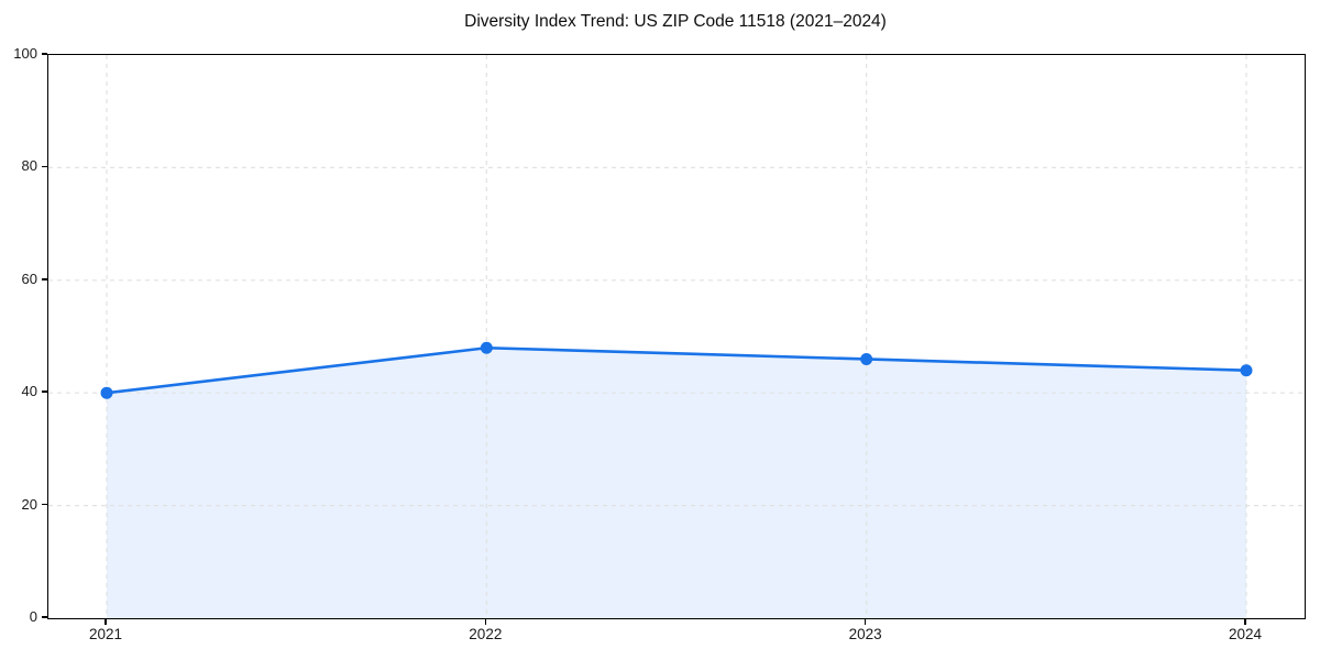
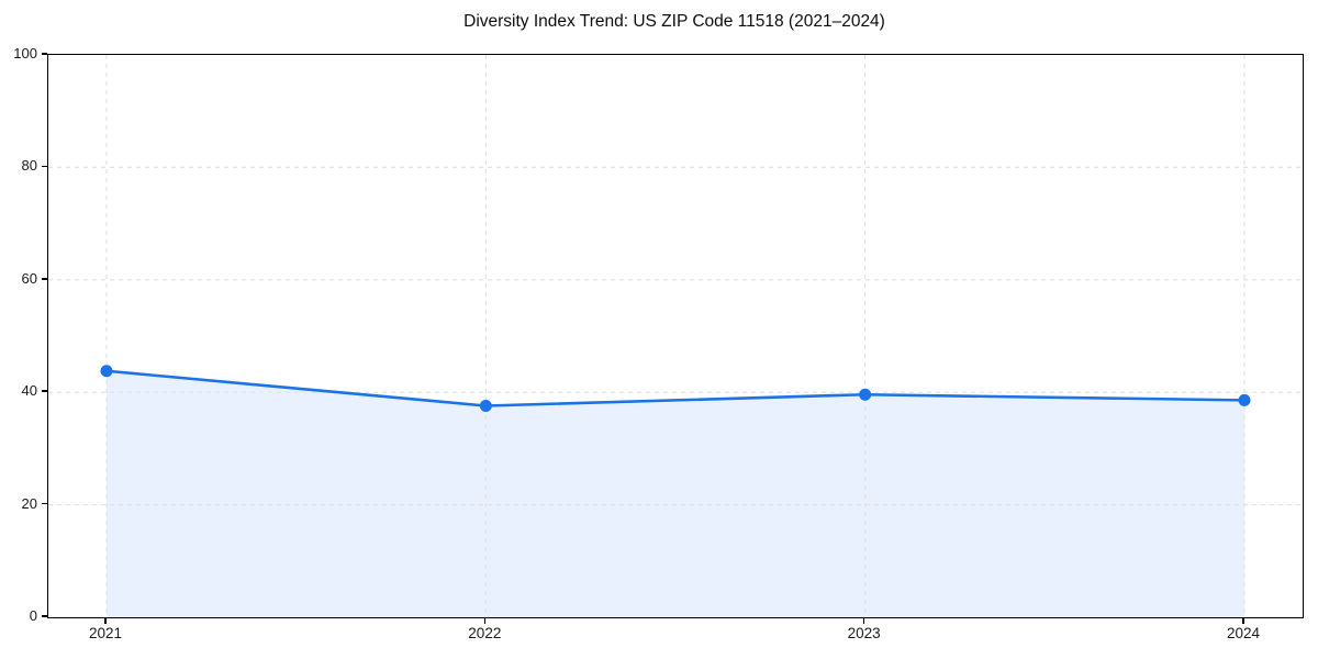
2021: 40 -> 44
2022: 48 -> 38
2023: 46 -> 40
2024: 44 -> 39
